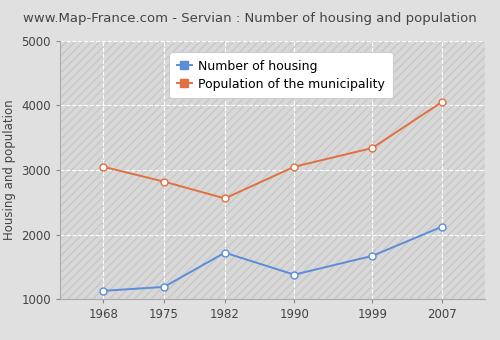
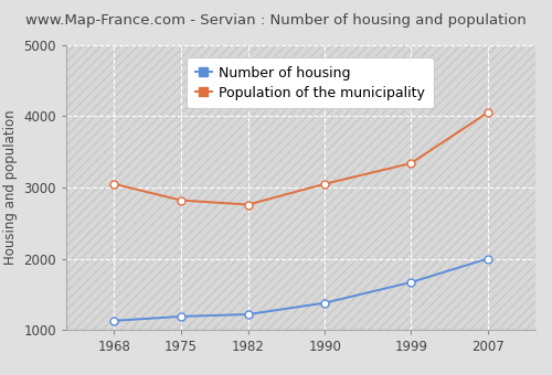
Number of housing/1982: 1720 -> 1220
Population of the municipality/1982: 2560 -> 2760
Number of housing/2007: 2120 -> 2000
